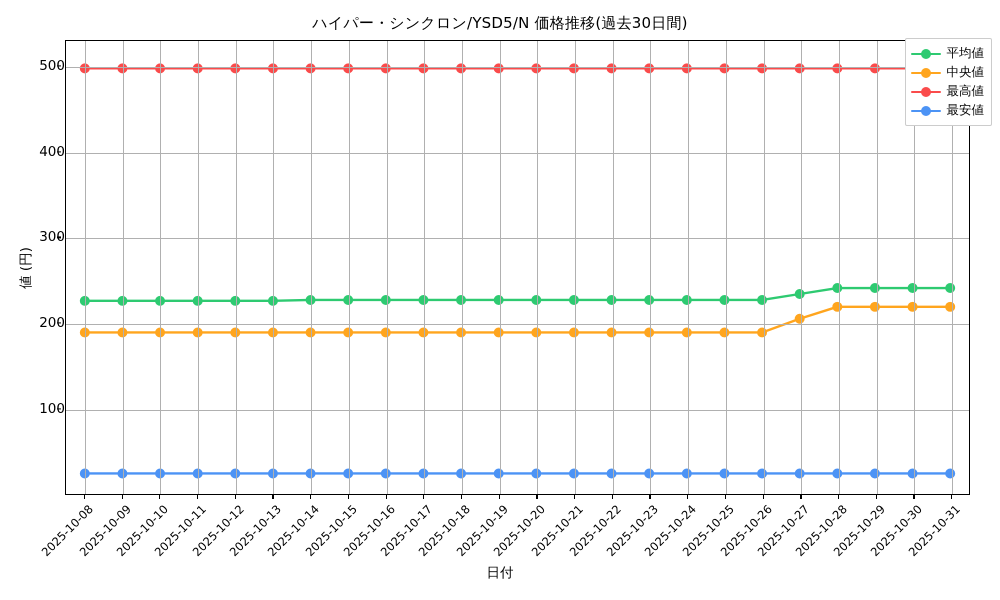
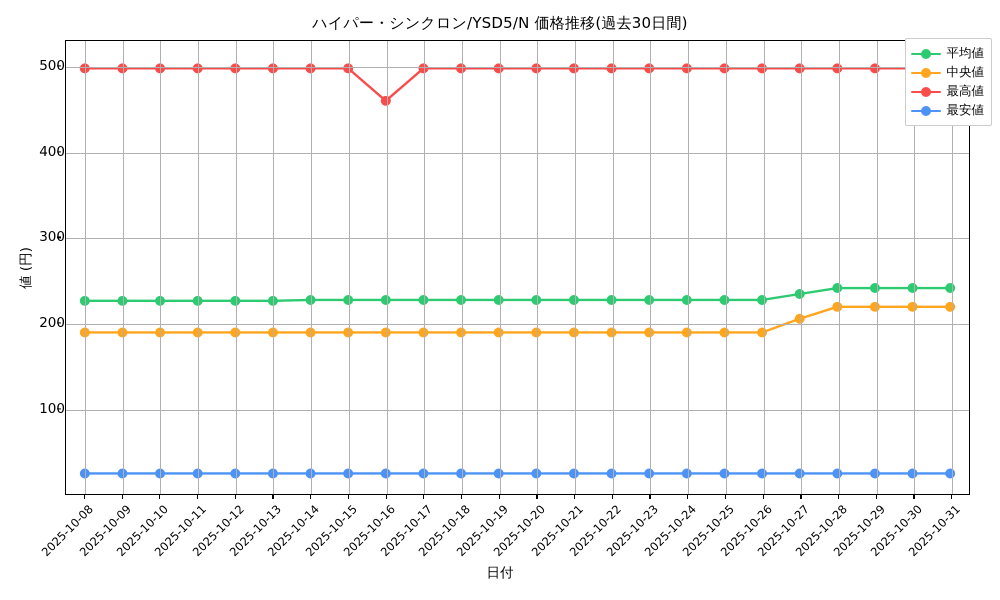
最高値/2025-10-16: 500 -> 460
